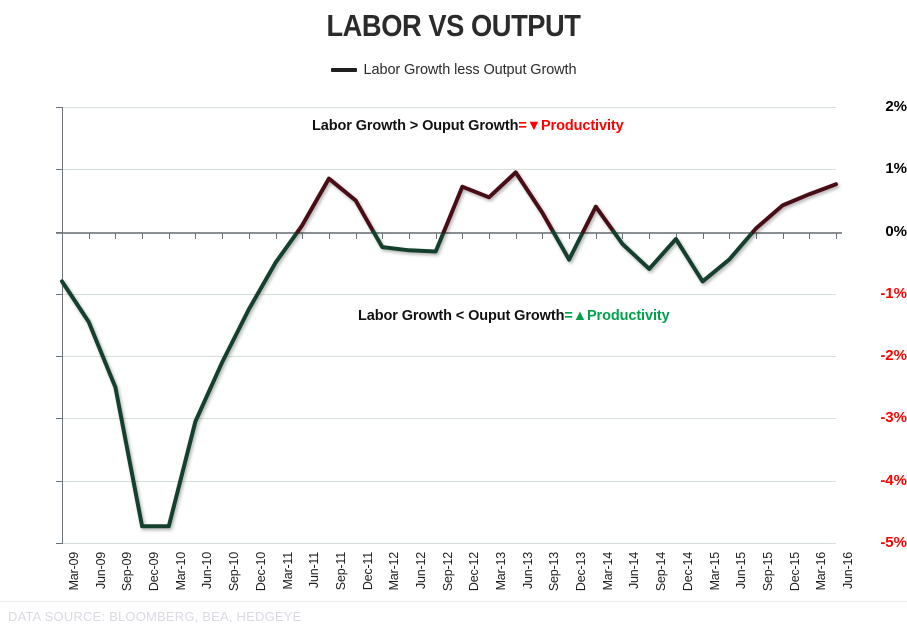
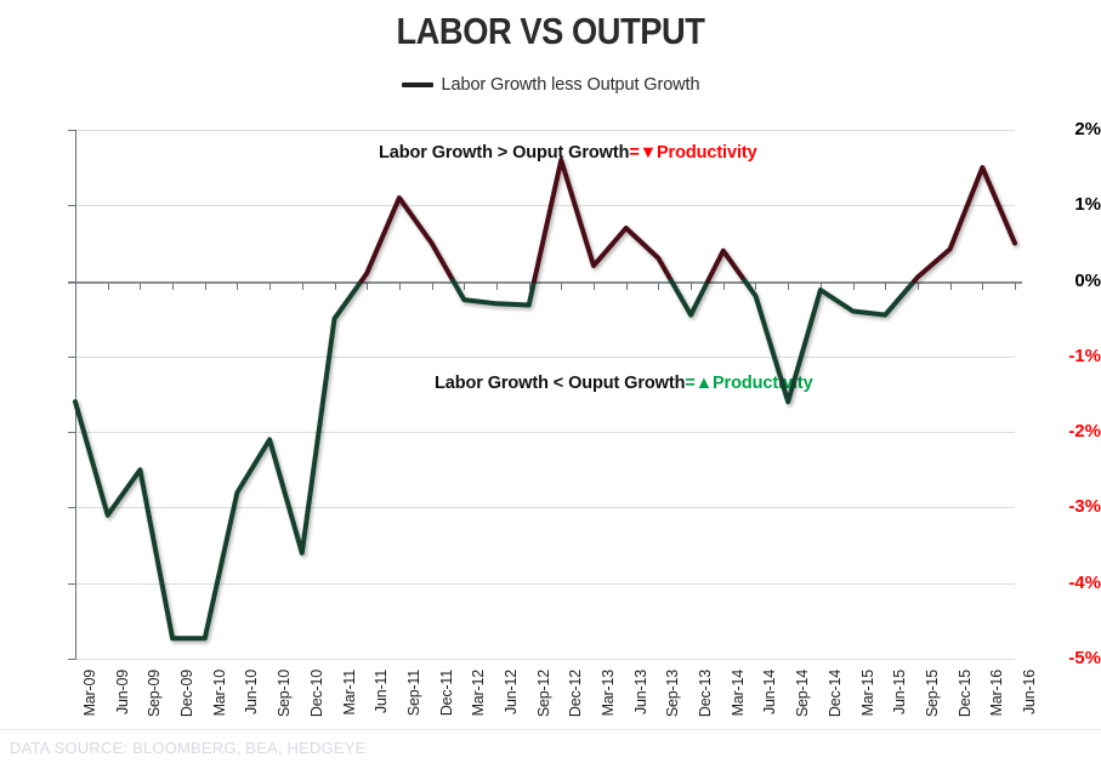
Mar-09: -0.8% -> -1.6%
Jun-09: -1.4% -> -3.1%
Jun-10: -3.0% -> -2.8%
Dec-10: -1.2% -> -3.6%
Sep-11: 0.8% -> 1.1%
Dec-12: 0.7% -> 1.6%
Mar-13: 0.6% -> 0.2%
Jun-13: 0.9% -> 0.7%
Sep-14: -0.6% -> -1.6%
Mar-15: -0.8% -> -0.4%
Mar-16: 0.6% -> 1.5%
Jun-16: 0.8% -> 0.5%
